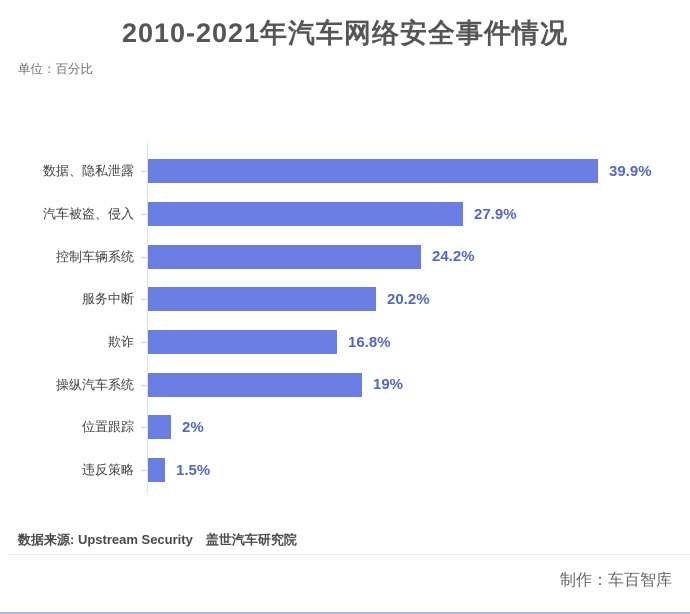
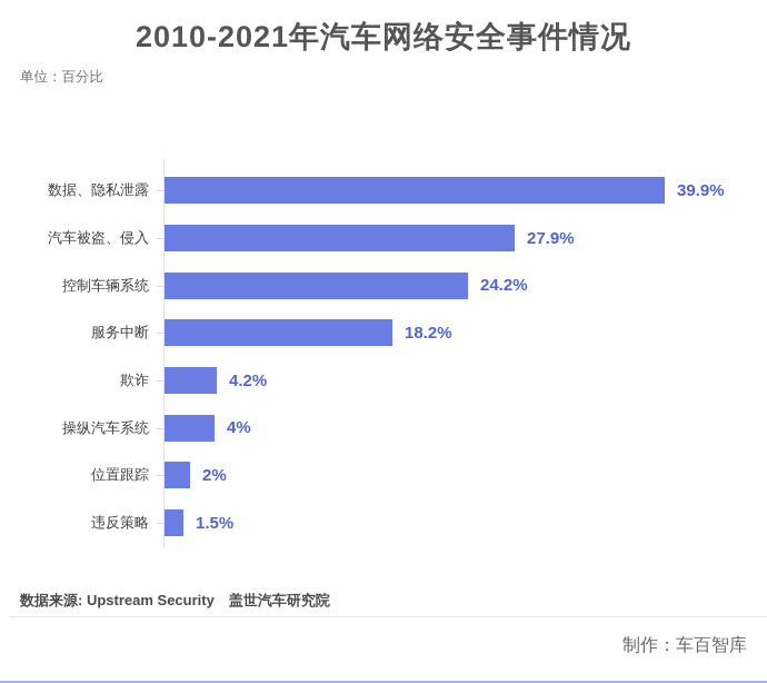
服务中断: 20.2% -> 18.2%
欺诈: 16.8% -> 4.2%
操纵汽车系统: 19% -> 4%
